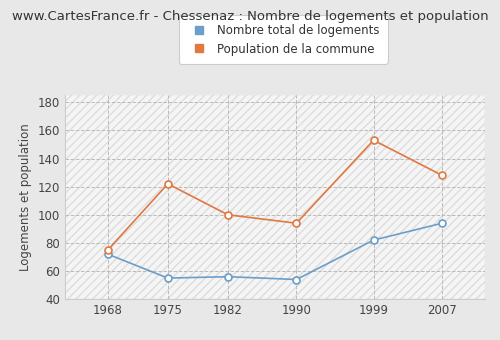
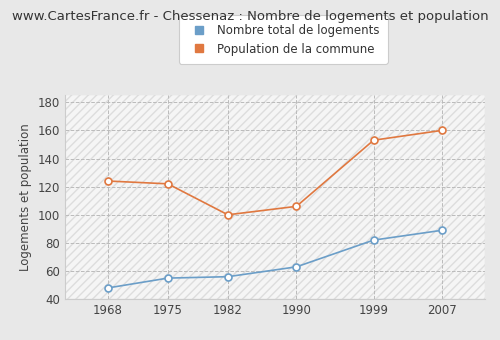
Nombre total de logements/1968: 72 -> 48
Population de la commune/1968: 75 -> 124
Nombre total de logements/1990: 54 -> 63
Population de la commune/1990: 94 -> 106
Nombre total de logements/2007: 94 -> 89
Population de la commune/2007: 128 -> 160
